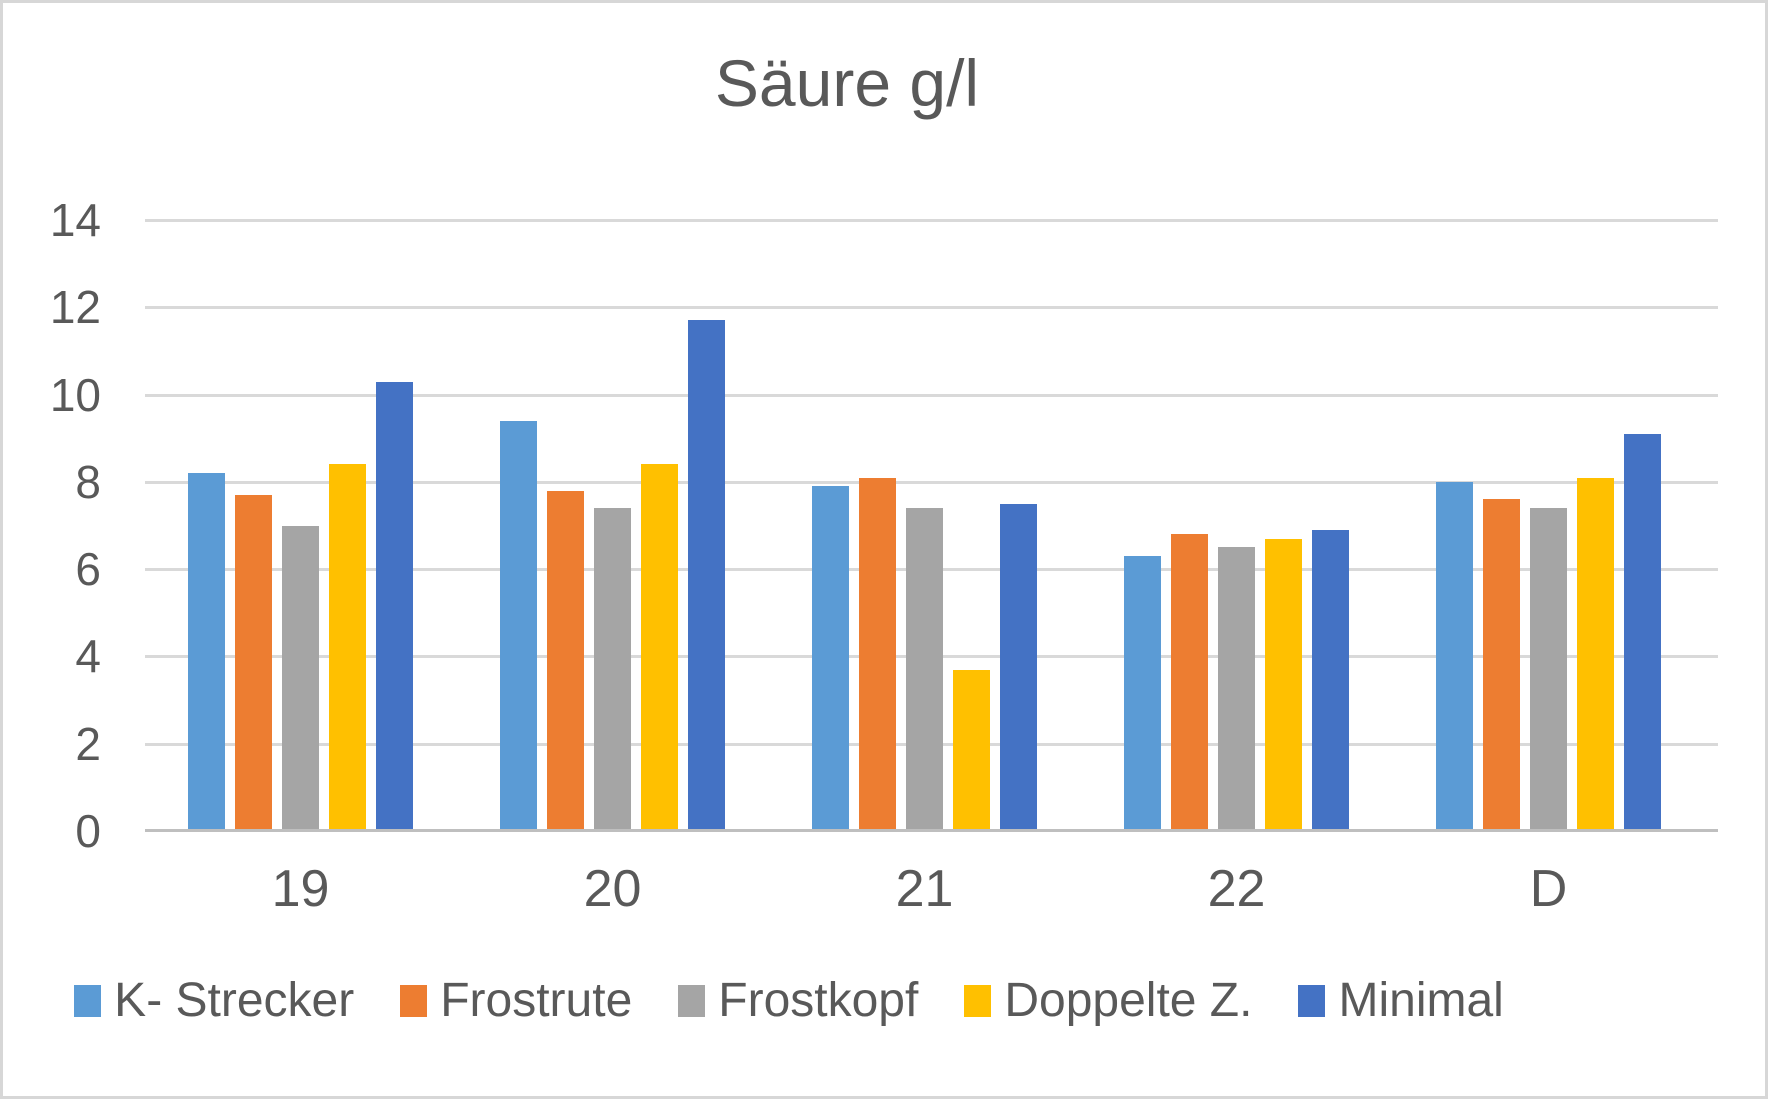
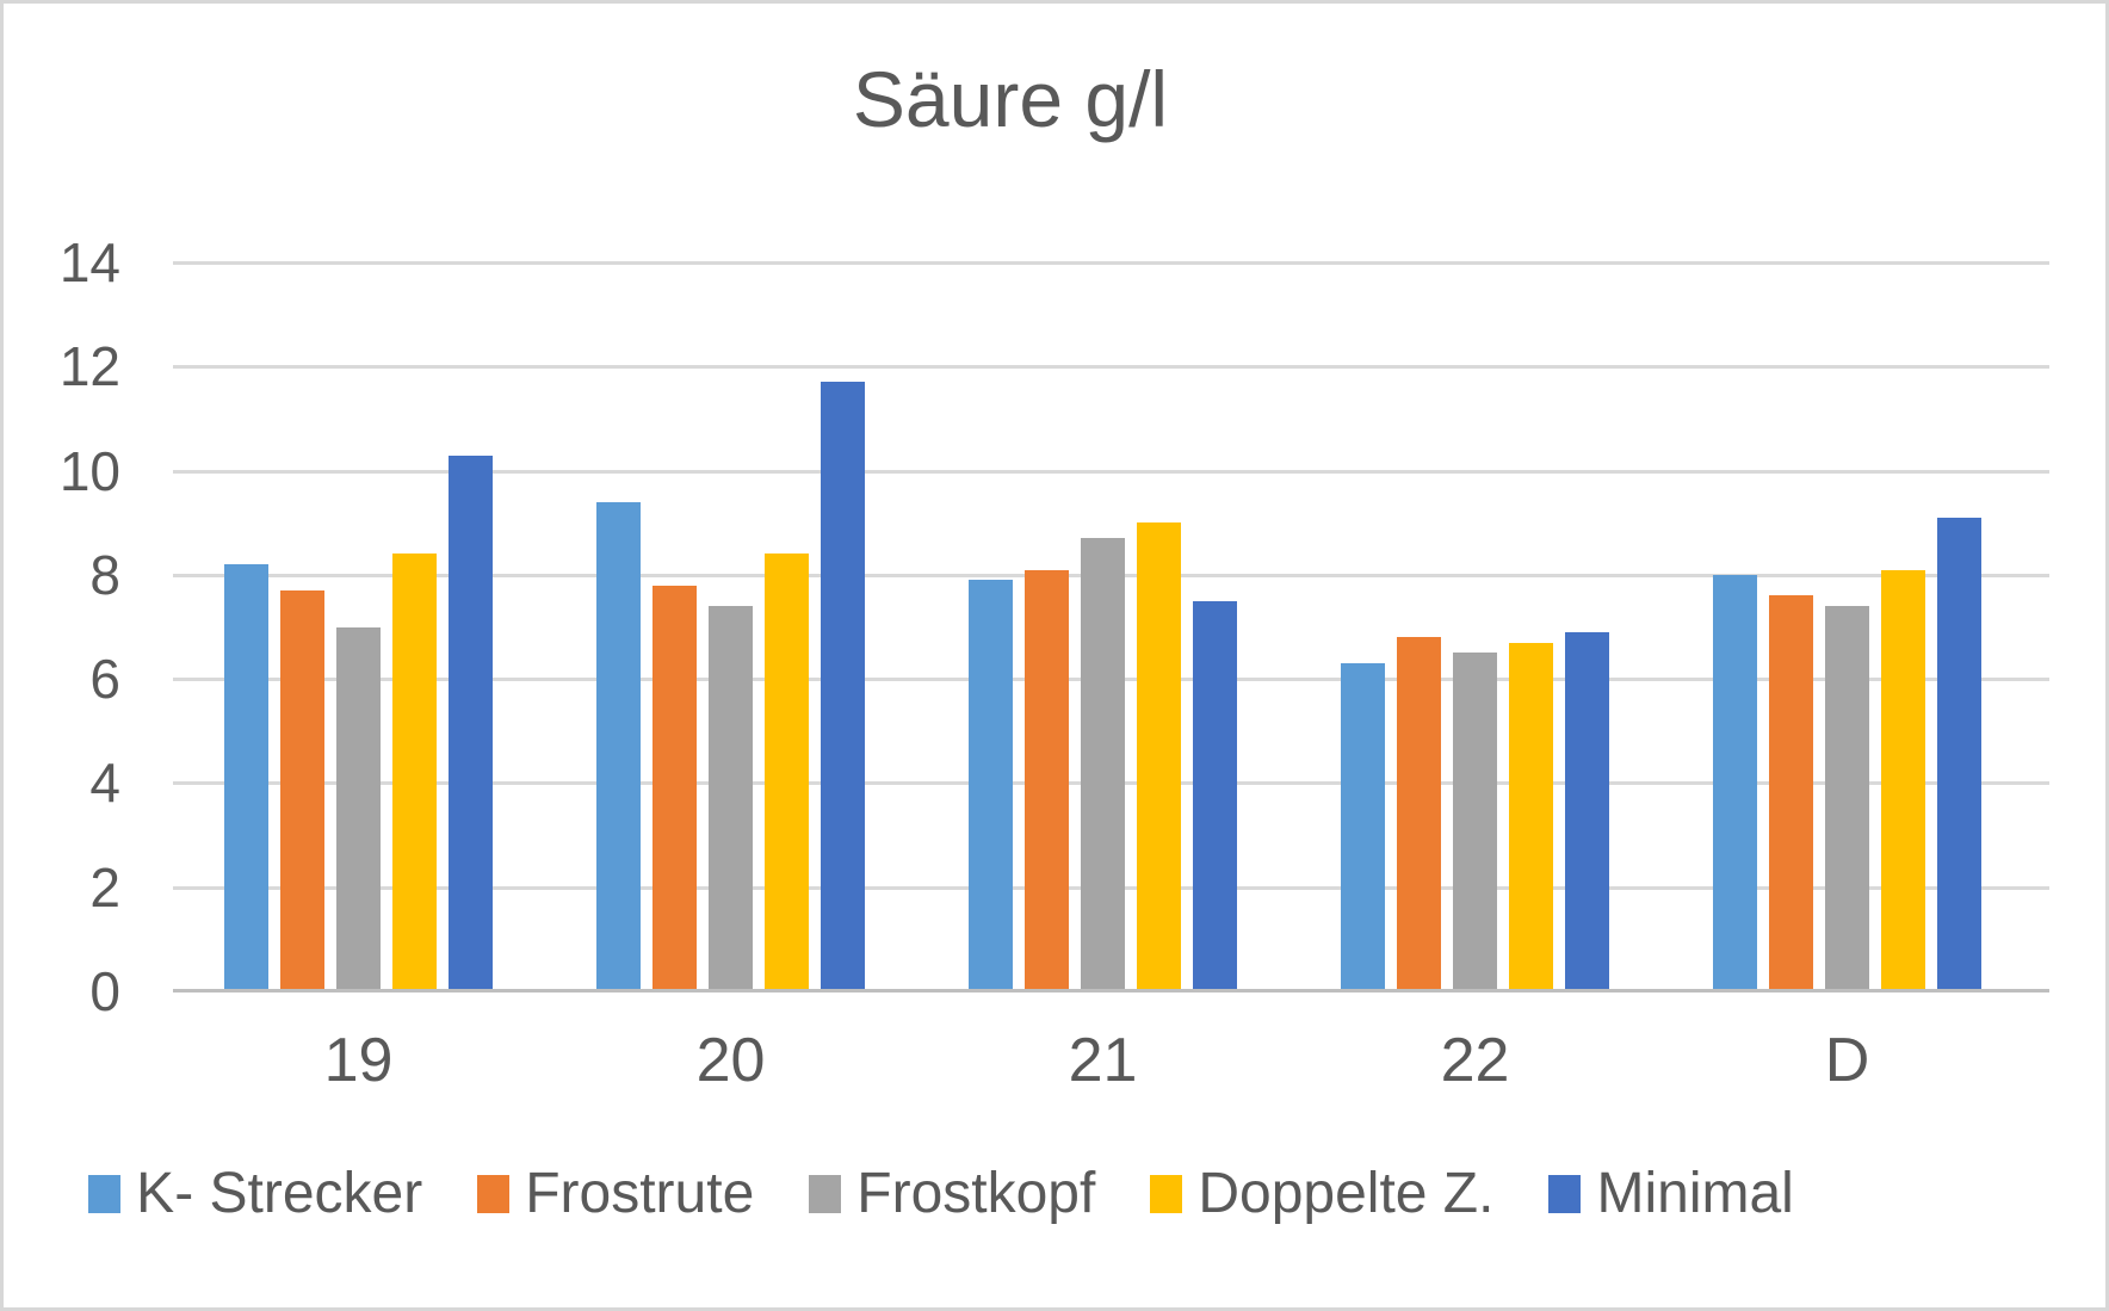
Frostkopf/21: 7.4 -> 8.7
Doppelte Z./21: 3.7 -> 9.0
